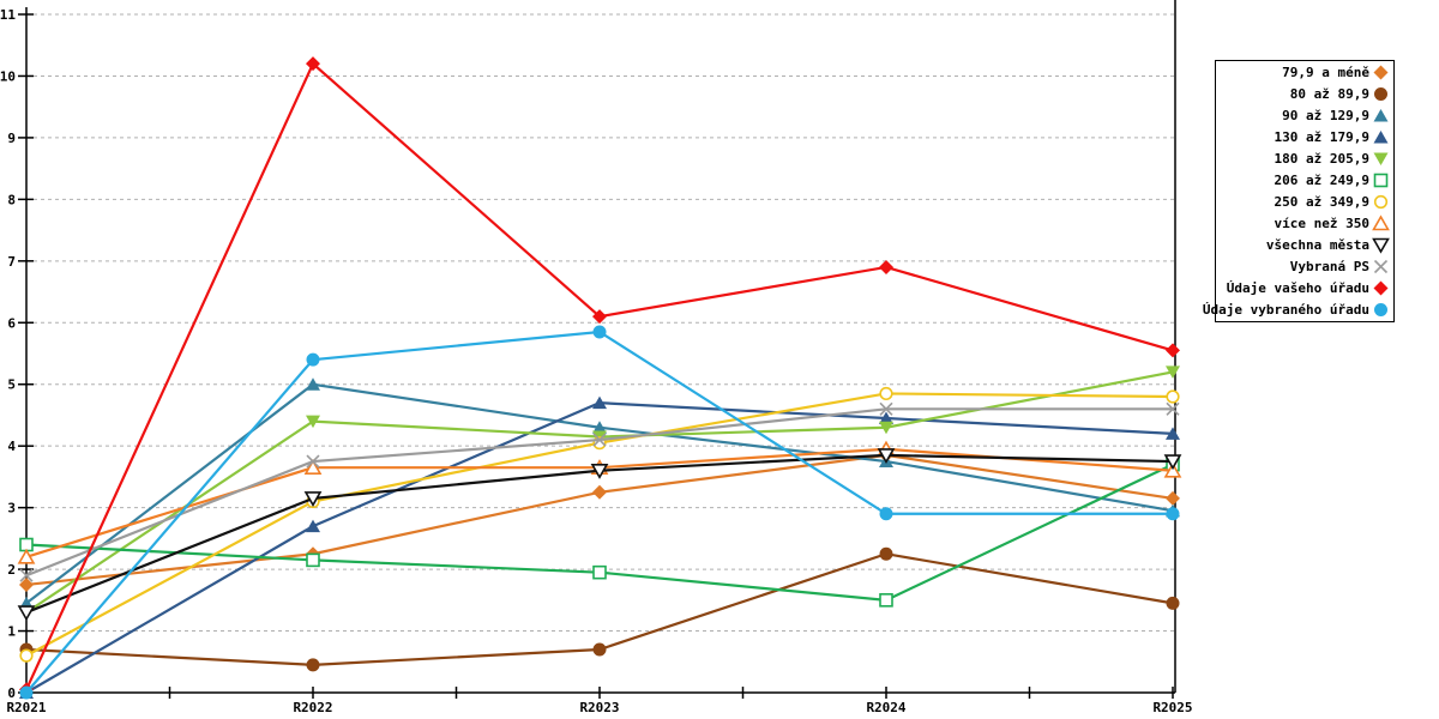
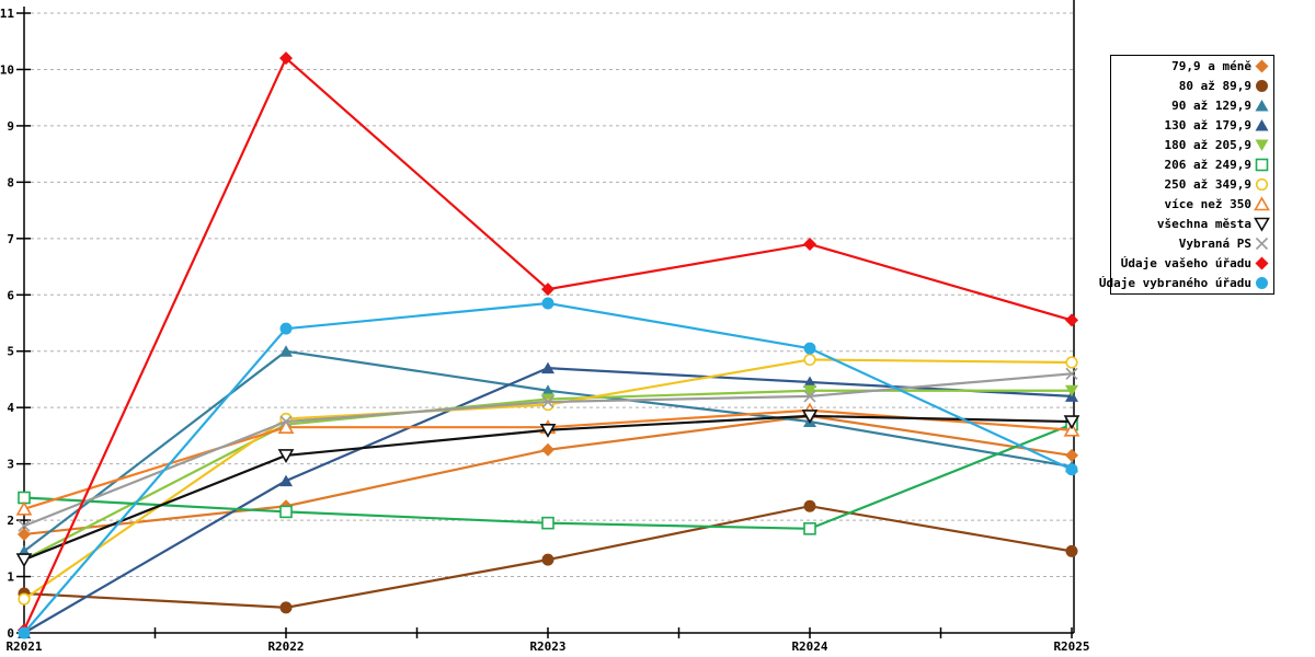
180 až 205,9/R2022: 4.4 -> 3.7
250 až 349,9/R2022: 3.1 -> 3.8
80 až 89,9/R2023: 0.7 -> 1.3
206 až 249,9/R2024: 1.5 -> 1.9
Vybraná PS/R2024: 4.6 -> 4.2
Údaje vybraného úřadu/R2024: 2.9 -> 5.0
180 až 205,9/R2025: 5.2 -> 4.3
